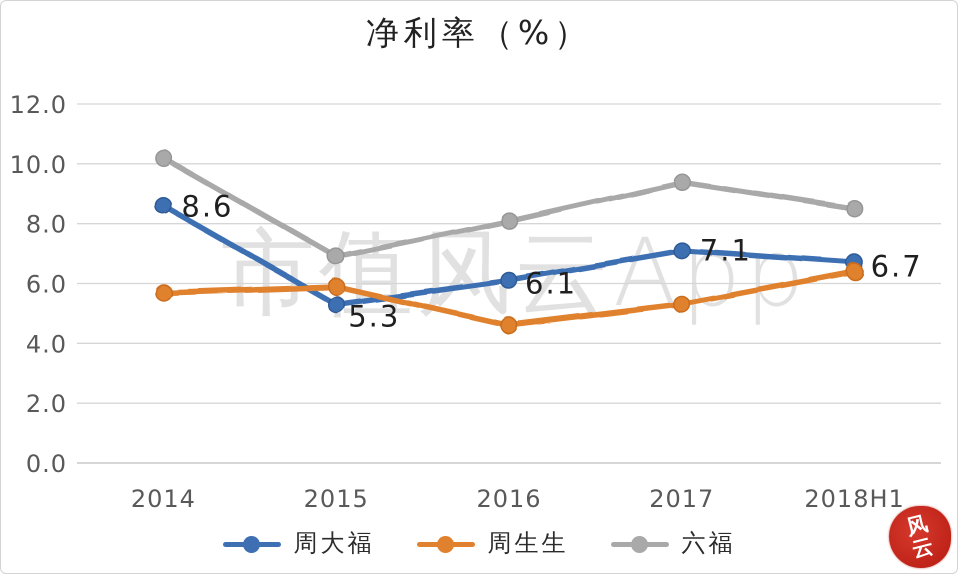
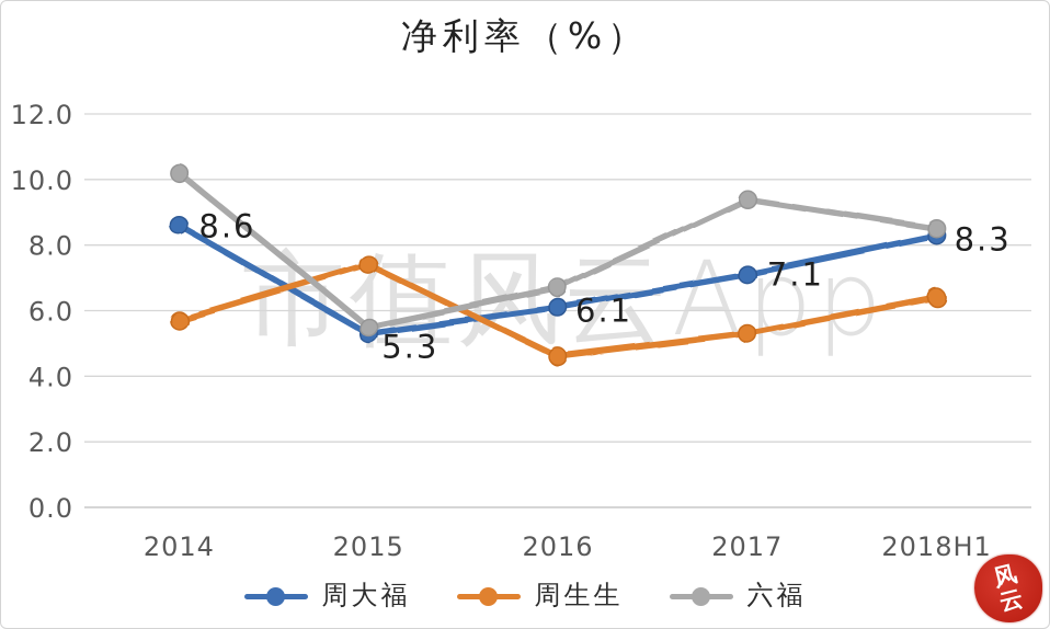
周生生/2015: 5.9 -> 7.4
六福/2015: 6.9 -> 5.5
六福/2016: 8.1 -> 6.7
周大福/2018H1: 6.7 -> 8.3
